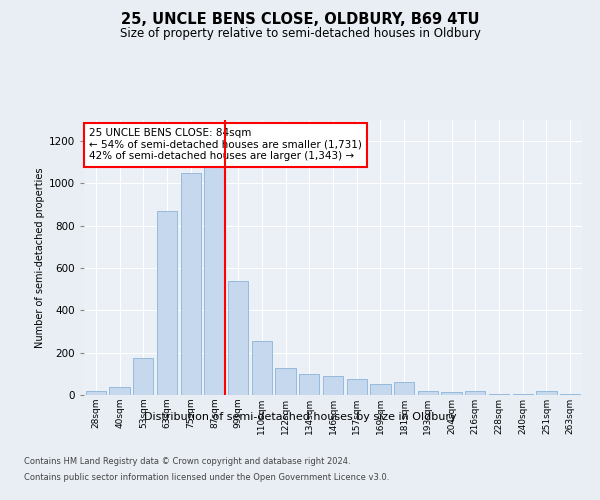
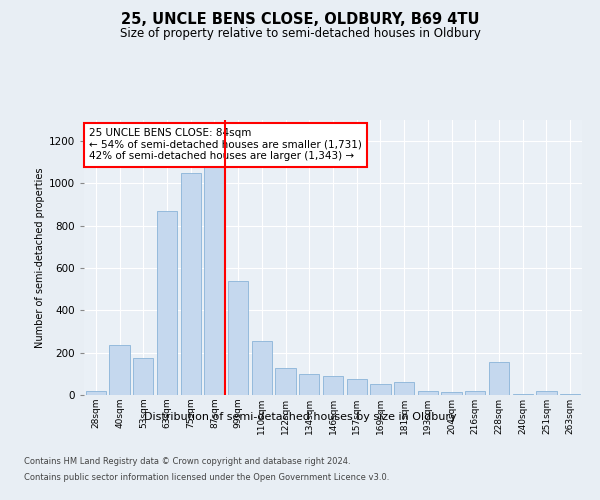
40sqm: 40 -> 235
228sqm: 4 -> 155
